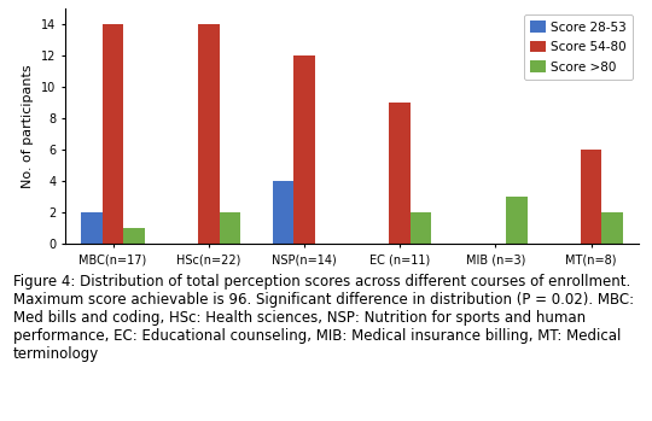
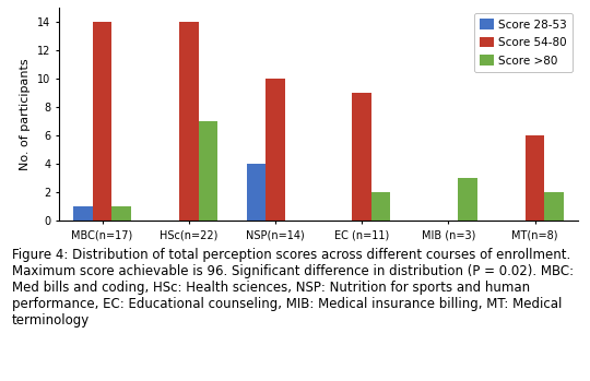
Score 28-53/MBC(n=17): 2 -> 1
Score >80/HSc(n=22): 2 -> 7
Score 54-80/NSP(n=14): 12 -> 10
